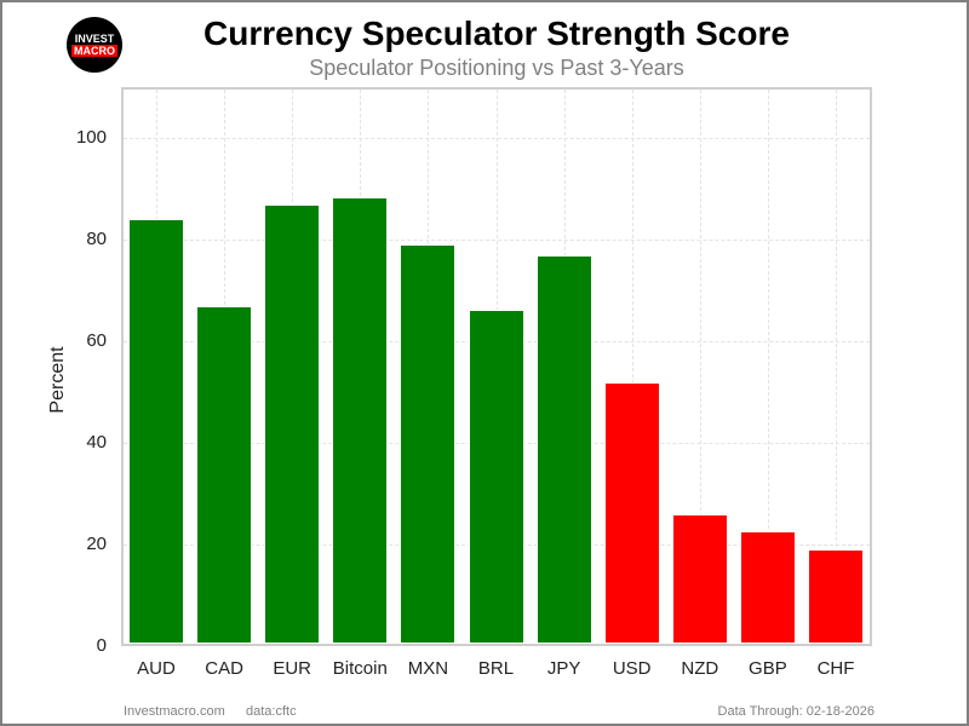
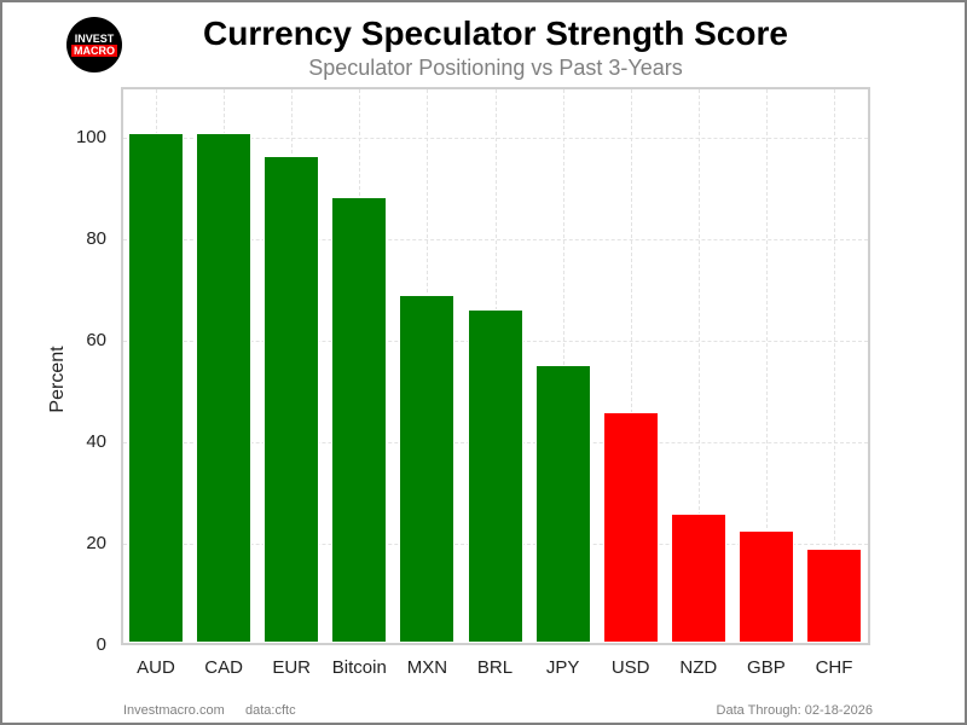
AUD: 83 -> 100
CAD: 66 -> 100
EUR: 86 -> 95
MXN: 78 -> 68
JPY: 76 -> 54
USD: 51 -> 45
